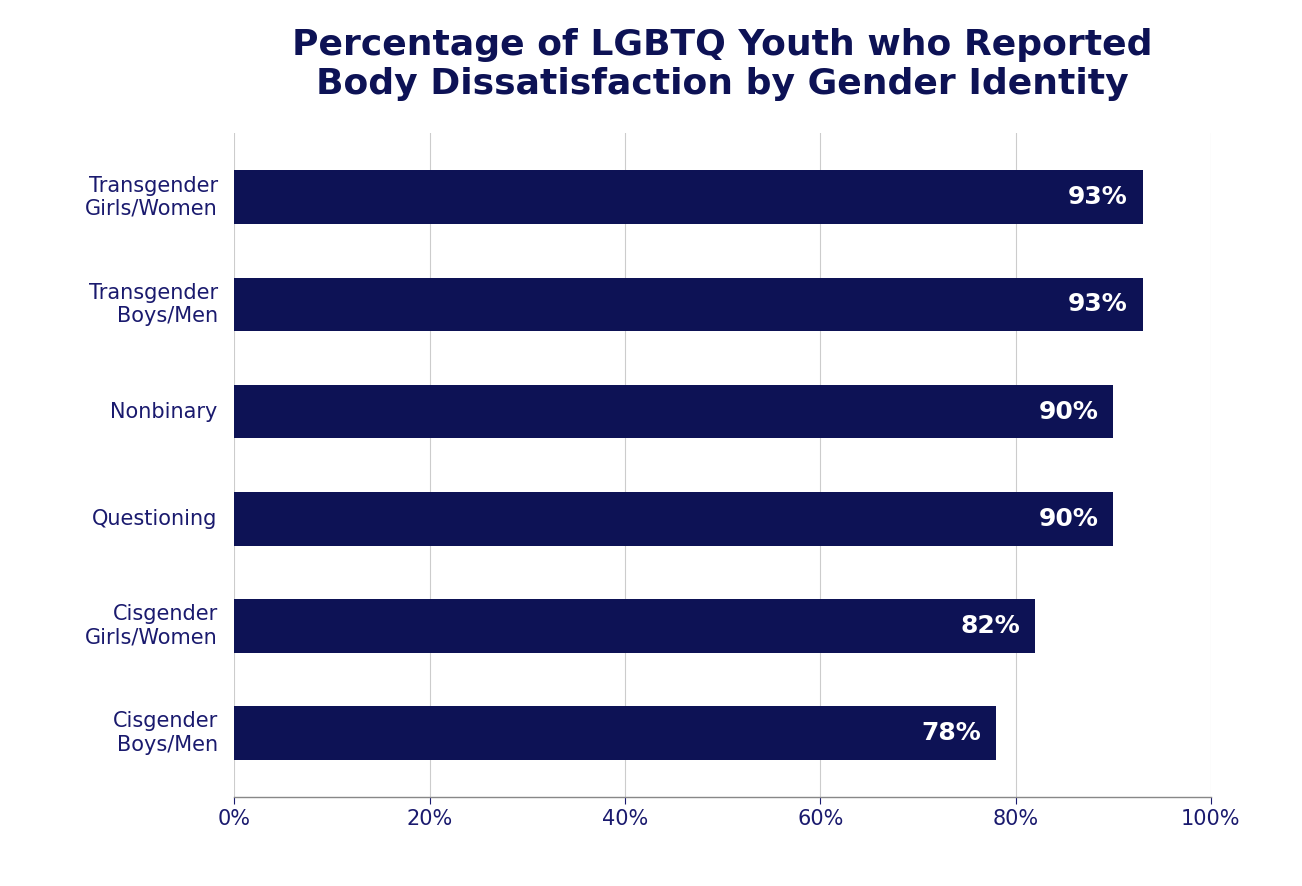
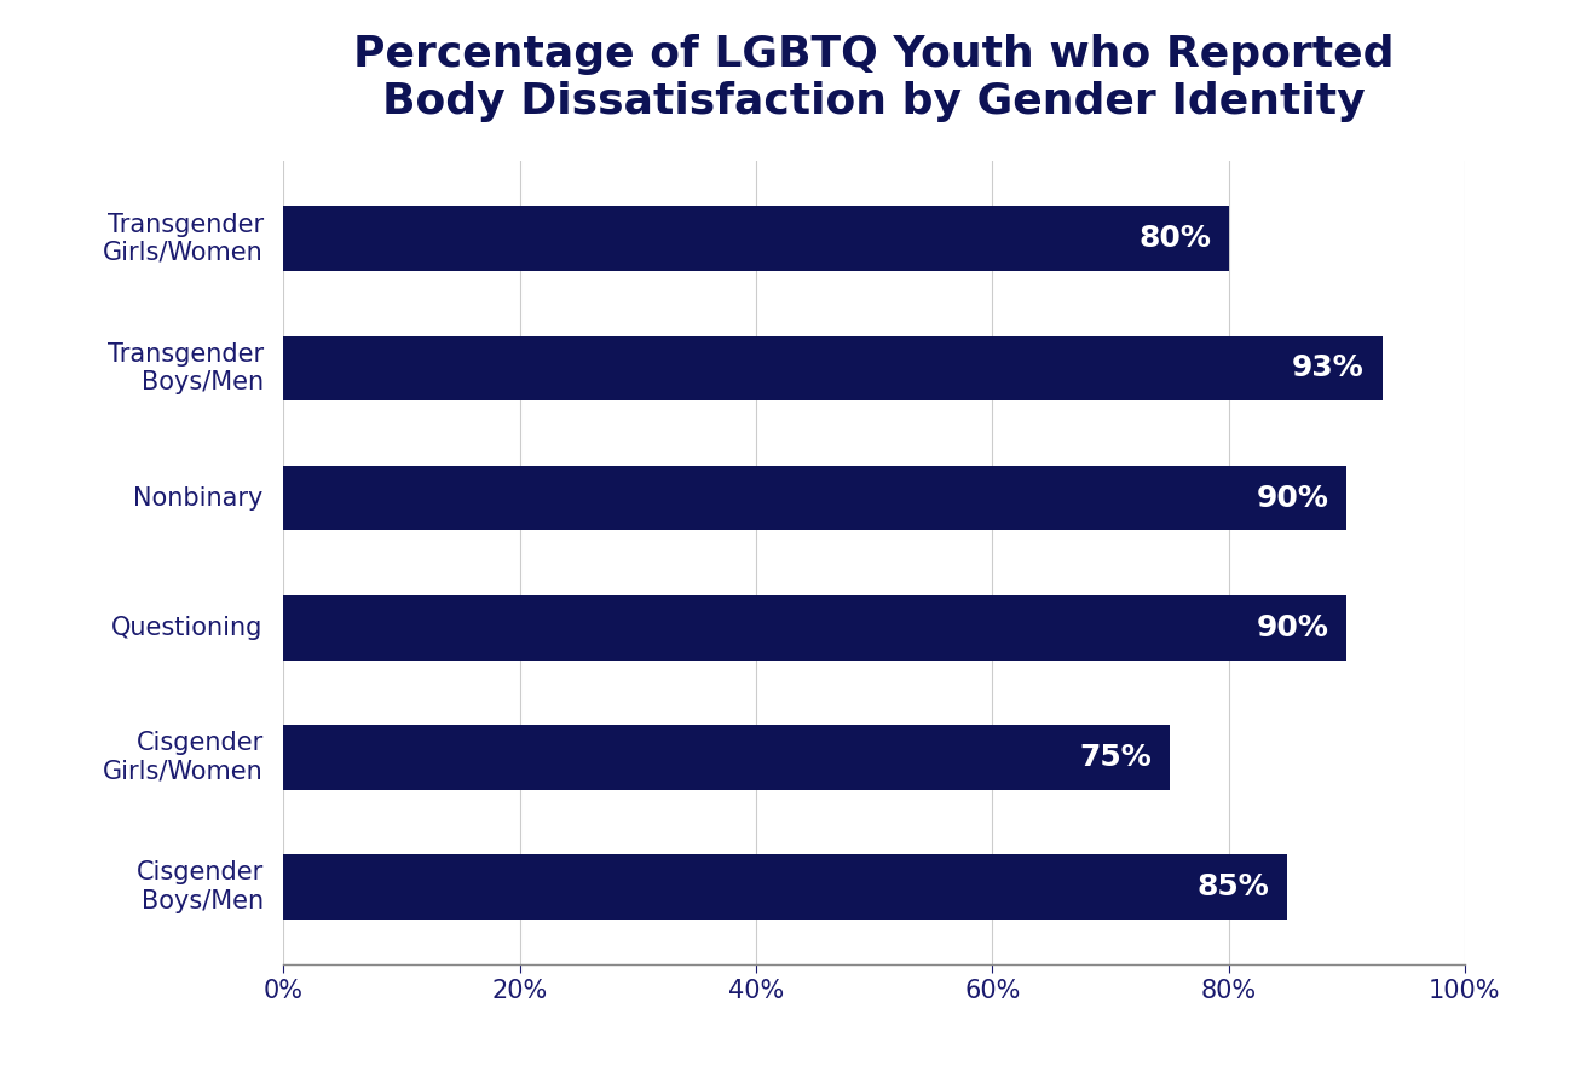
Transgender Girls/Women: 93% -> 80%
Cisgender Girls/Women: 82% -> 75%
Cisgender Boys/Men: 78% -> 85%
